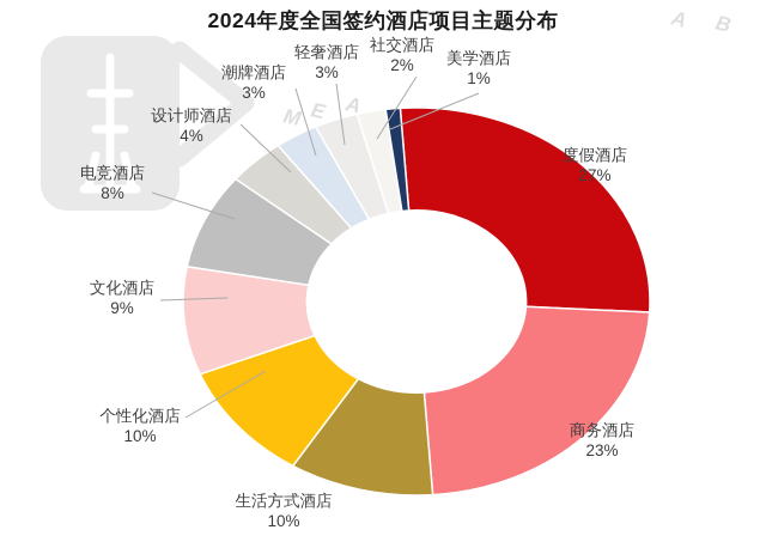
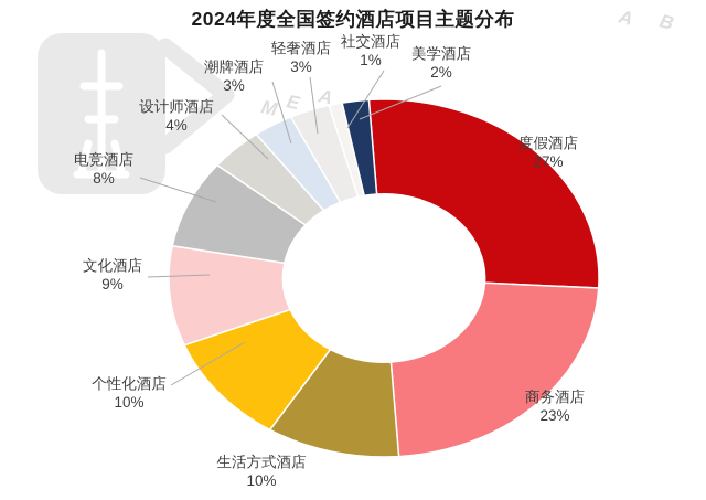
社交酒店: 2% -> 1%
美学酒店: 1% -> 2%
